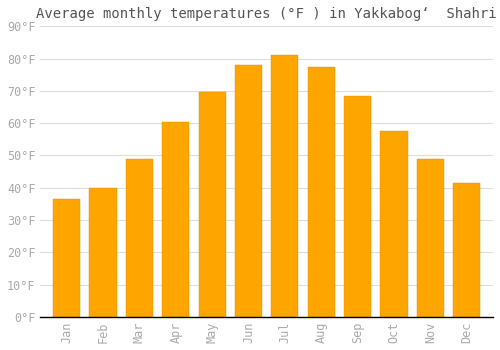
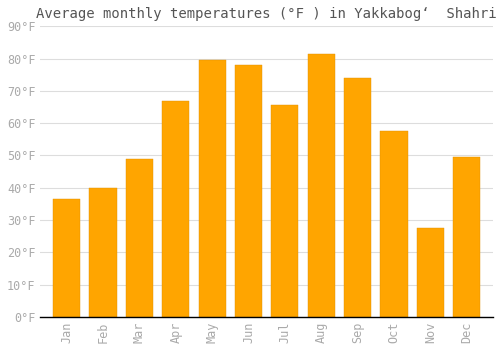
Apr: 60.5°F -> 67.0°F
May: 69.5°F -> 79.5°F
Jul: 81.0°F -> 65.5°F
Aug: 77.5°F -> 81.5°F
Sep: 68.5°F -> 74.0°F
Nov: 49.0°F -> 27.5°F
Dec: 41.5°F -> 49.5°F
